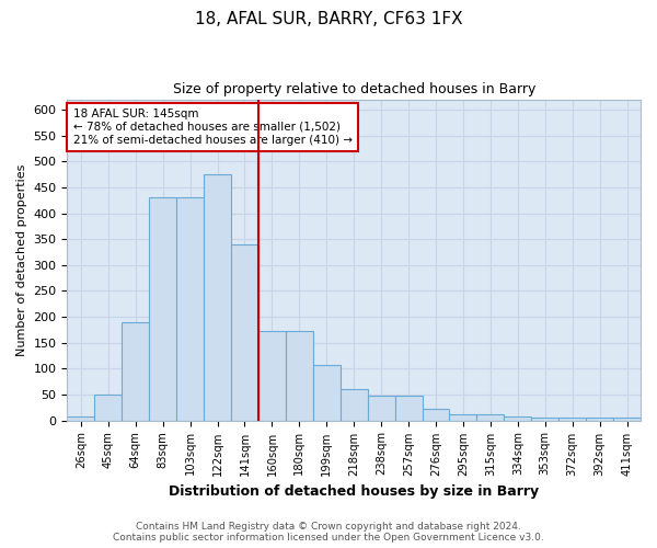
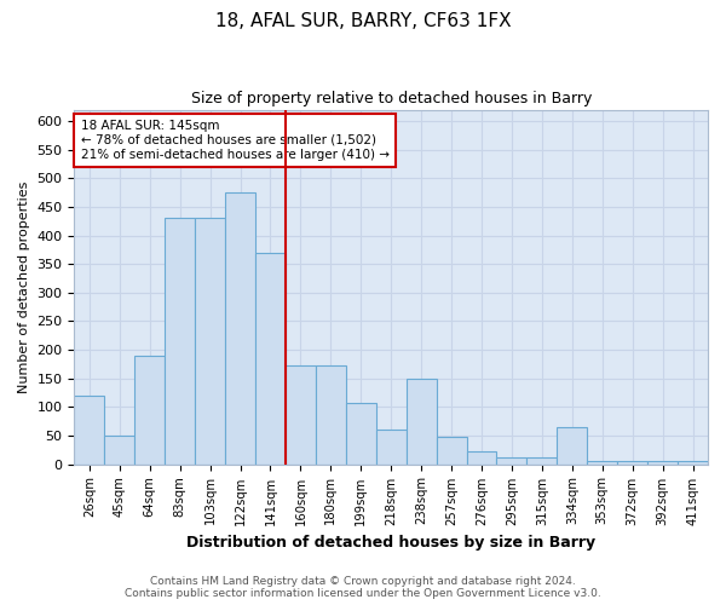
26sqm: 7 -> 120
141sqm: 340 -> 370
238sqm: 47 -> 150
334sqm: 7 -> 65
